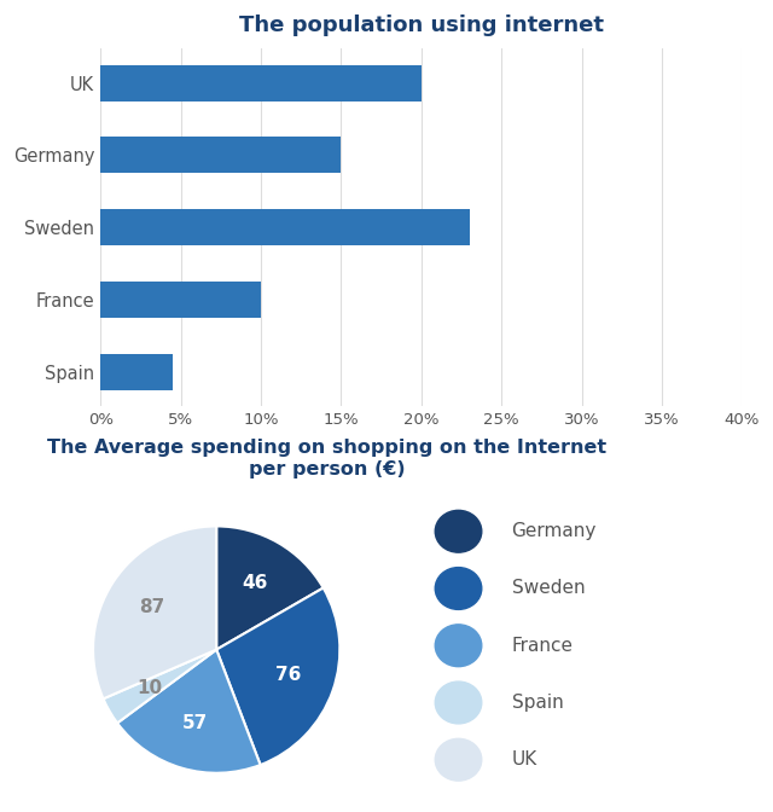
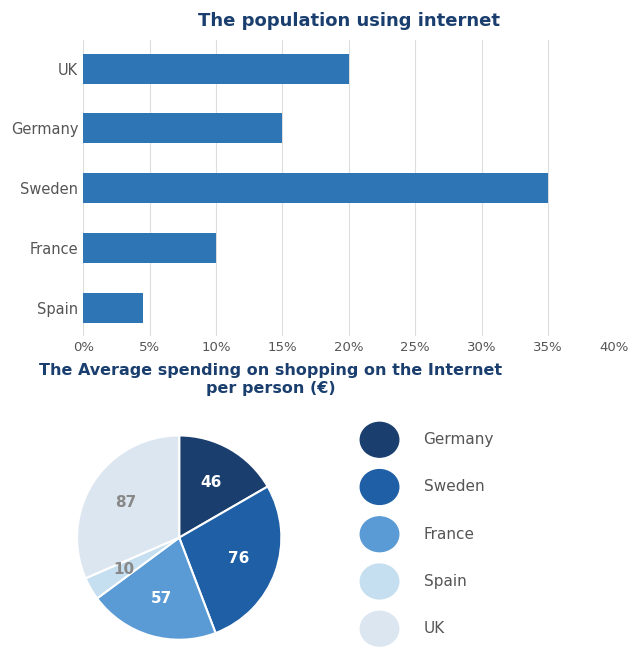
Sweden: 23.0% -> 35.0%
